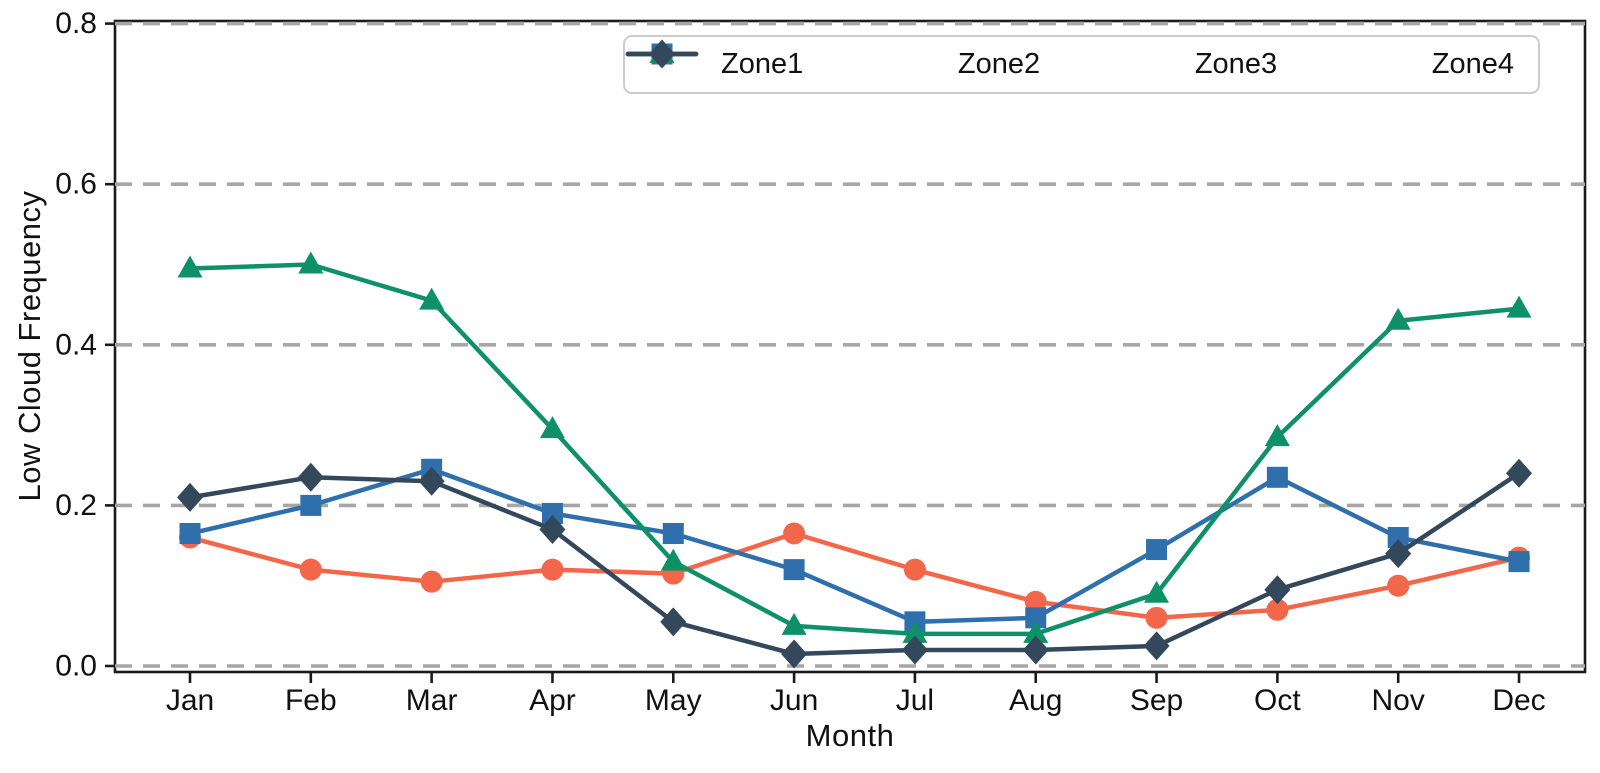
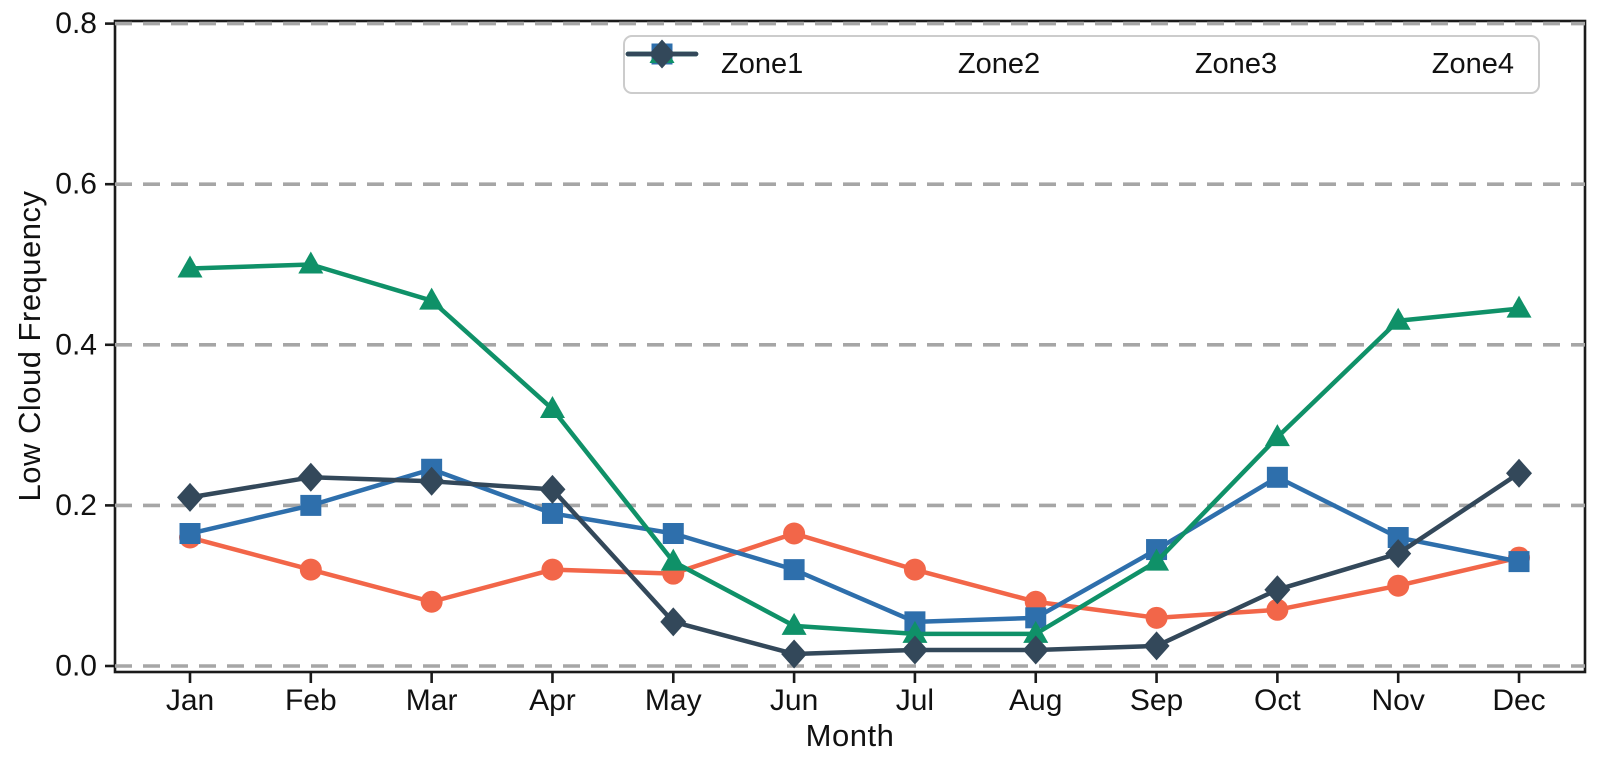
Zone1/Mar: 0.10 -> 0.08
Zone3/Apr: 0.29 -> 0.32
Zone4/Apr: 0.17 -> 0.22
Zone3/Sep: 0.09 -> 0.13
